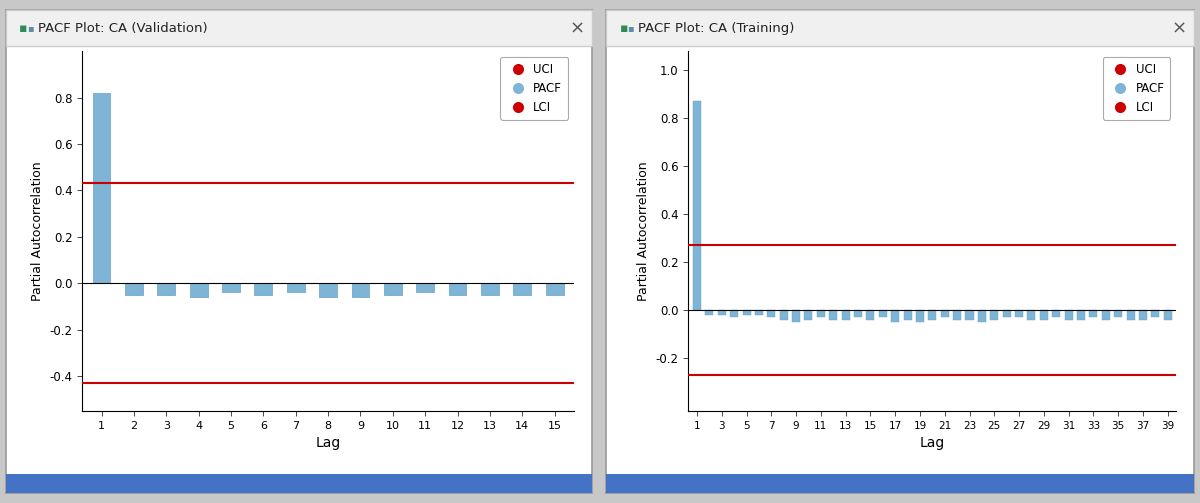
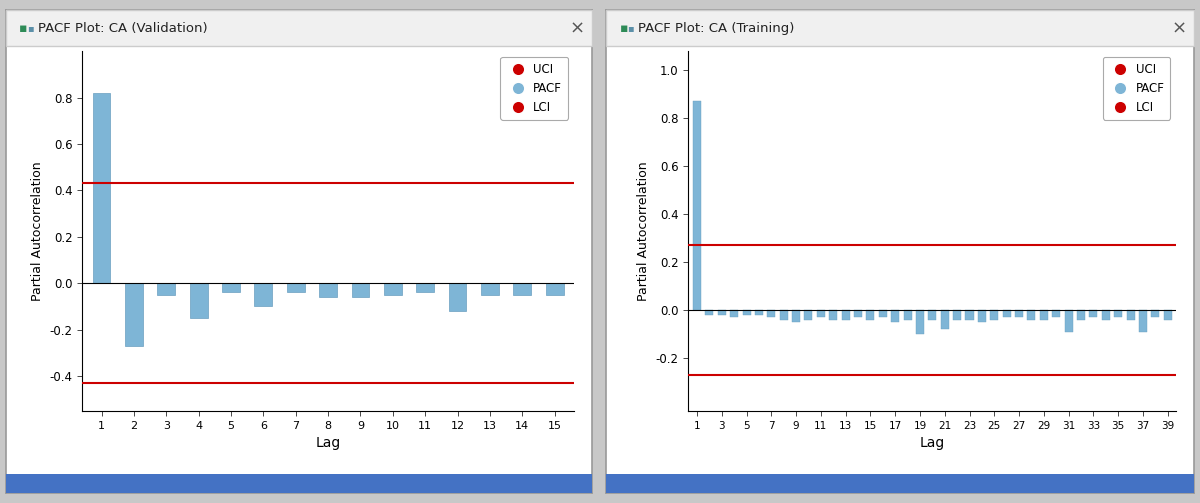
2: -0.05 -> -0.27
4: -0.06 -> -0.15
6: -0.05 -> -0.10
12: -0.05 -> -0.12
19: -0.05 -> -0.10
21: -0.03 -> -0.08
31: -0.04 -> -0.09
37: -0.04 -> -0.09
